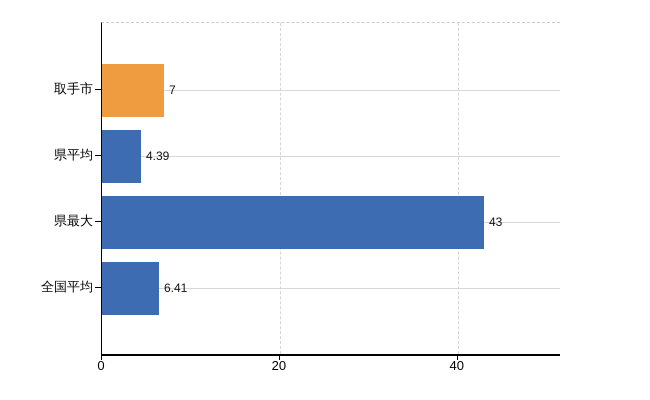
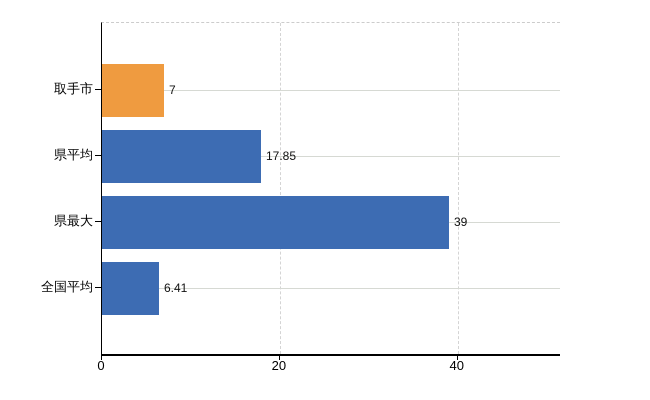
県平均: 4.39 -> 17.85
県最大: 43 -> 39
